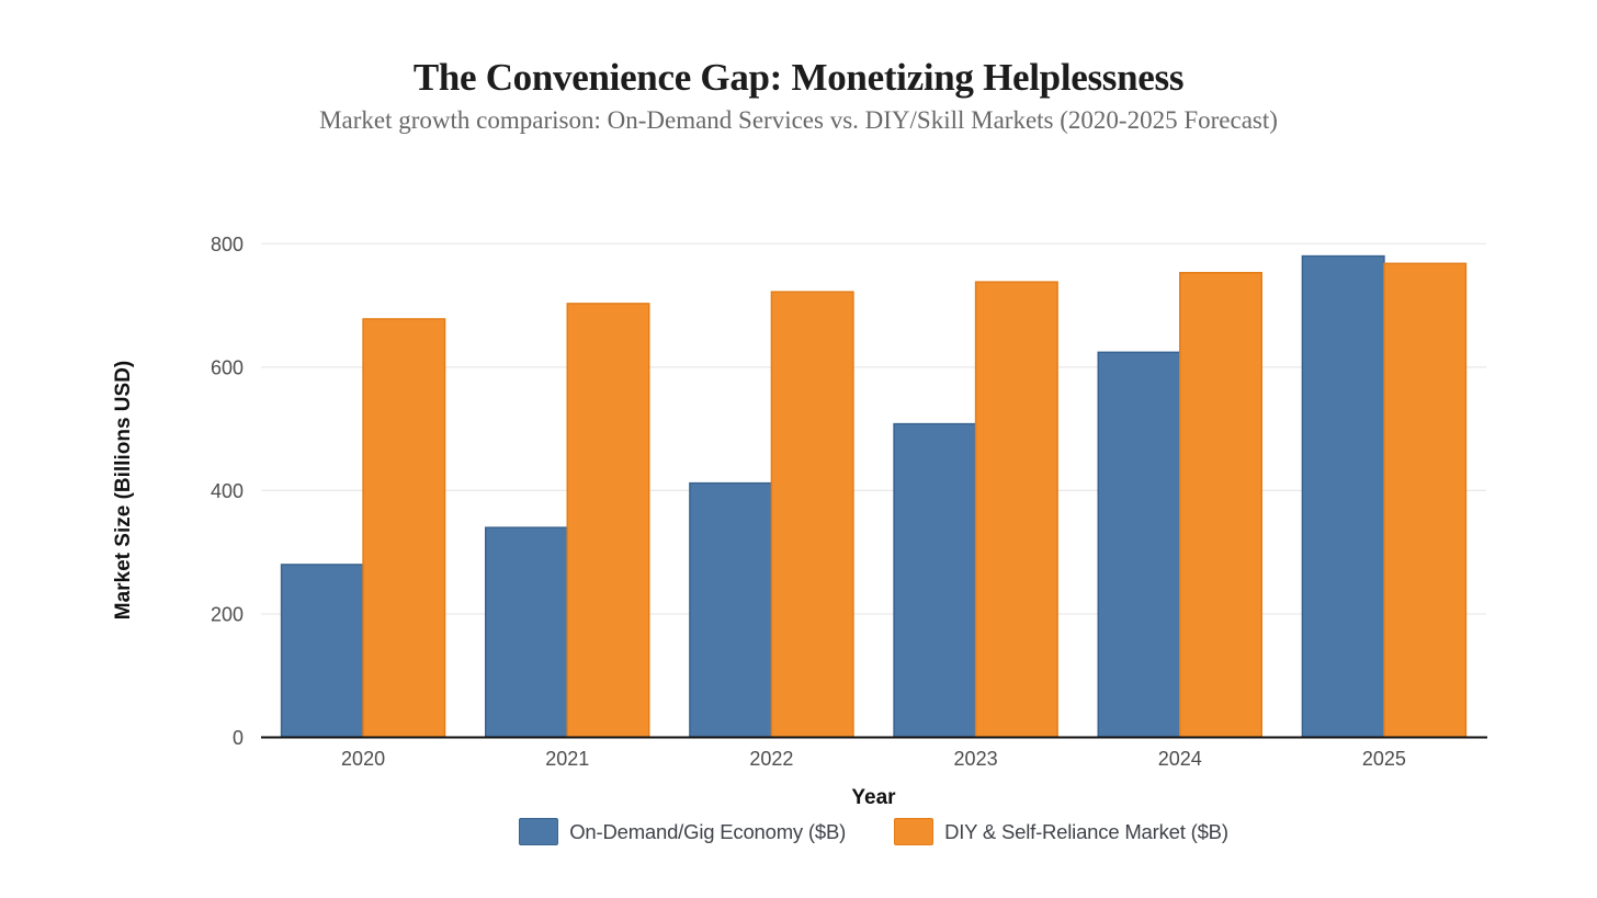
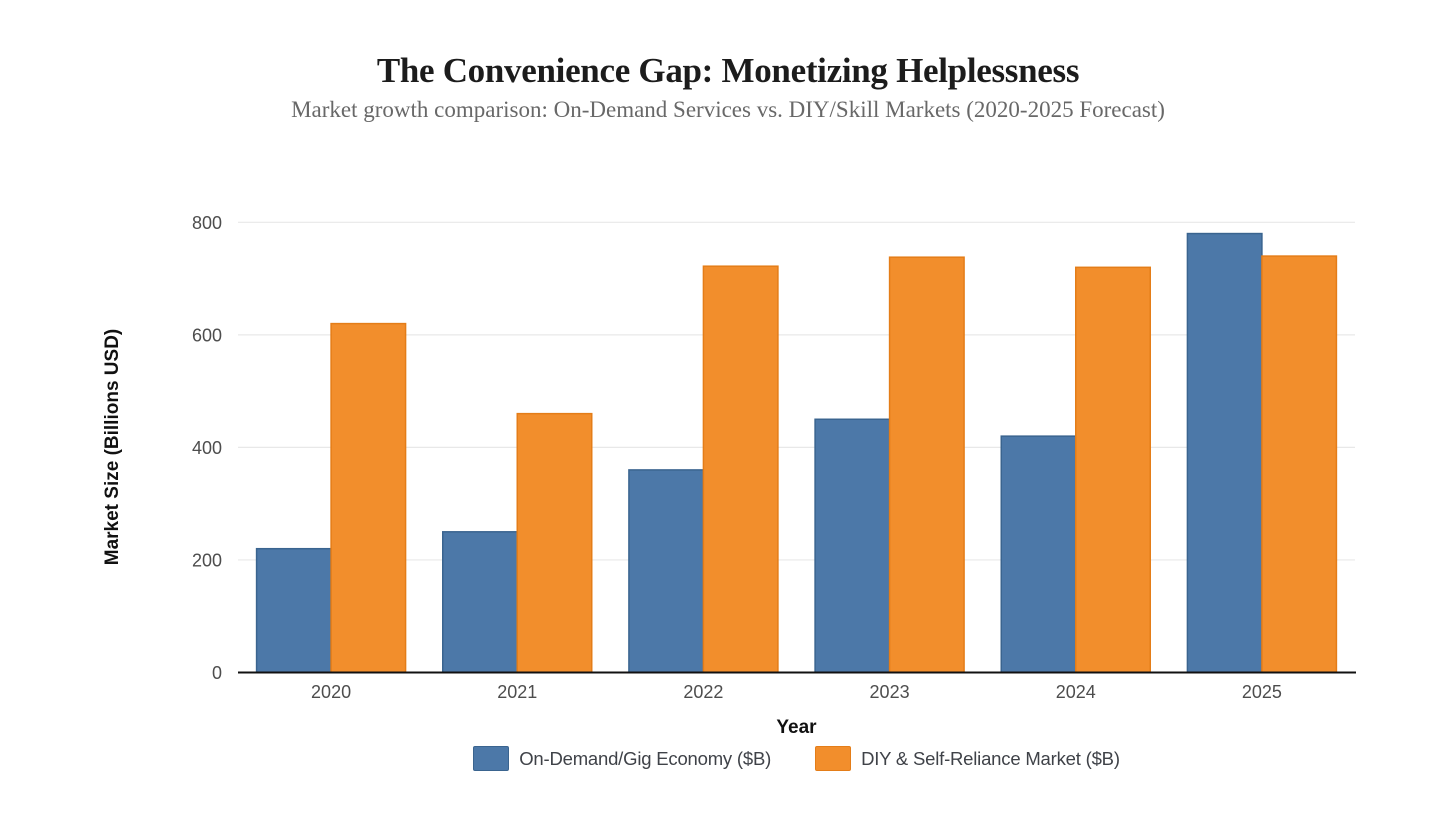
On-Demand/Gig Economy ($B)/2020: 280 -> 220
DIY & Self-Reliance Market ($B)/2020: 680 -> 620
On-Demand/Gig Economy ($B)/2021: 340 -> 250
DIY & Self-Reliance Market ($B)/2021: 700 -> 460
On-Demand/Gig Economy ($B)/2022: 410 -> 360
On-Demand/Gig Economy ($B)/2023: 510 -> 450
On-Demand/Gig Economy ($B)/2024: 620 -> 420
DIY & Self-Reliance Market ($B)/2024: 750 -> 720
DIY & Self-Reliance Market ($B)/2025: 770 -> 740
